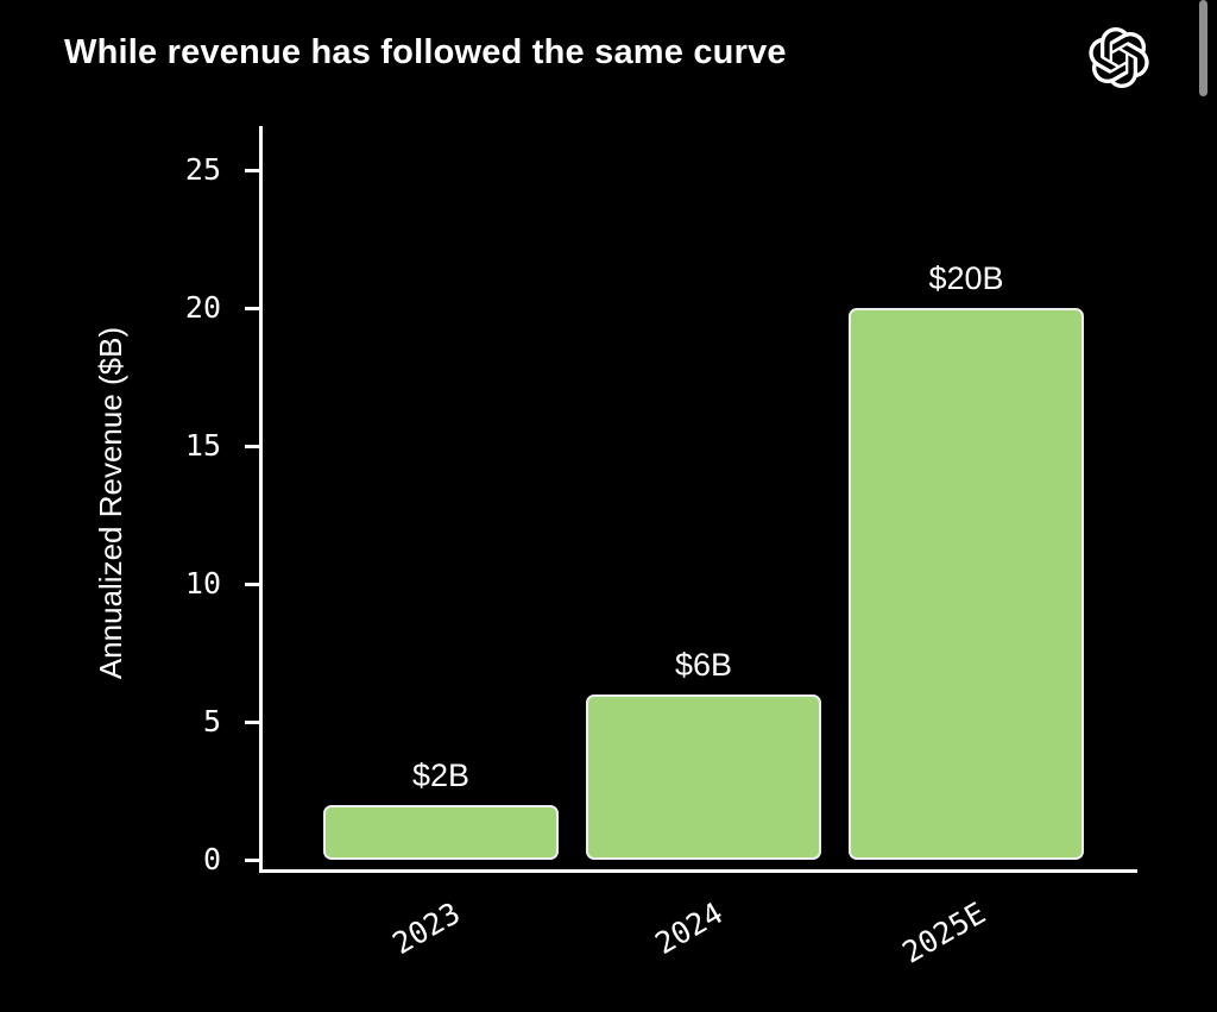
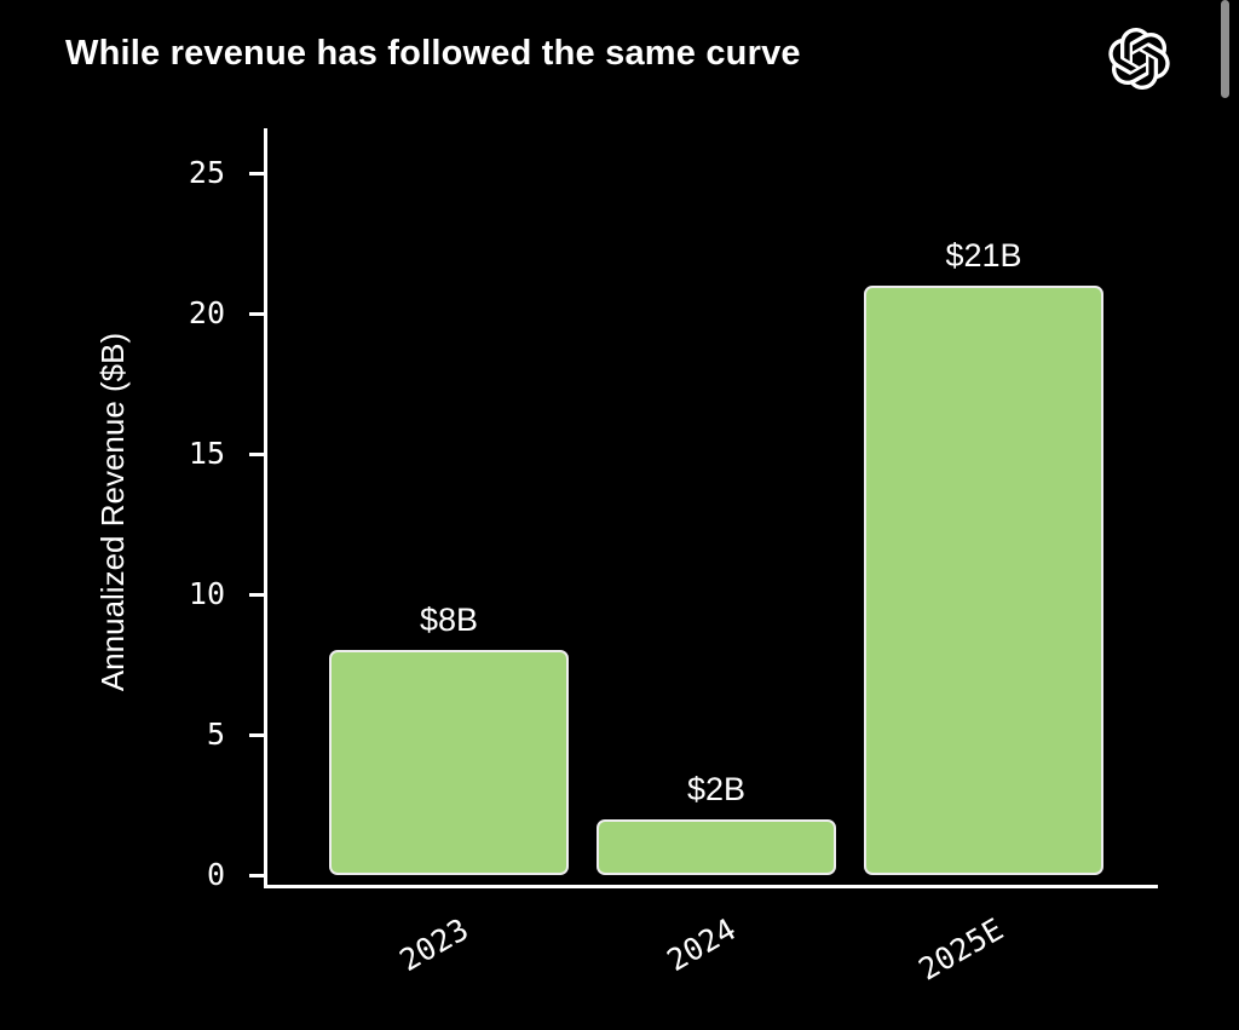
2023: $2B -> $8B
2024: $6B -> $2B
2025E: $20B -> $21B
